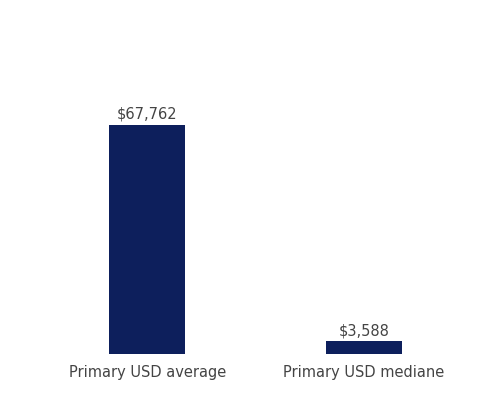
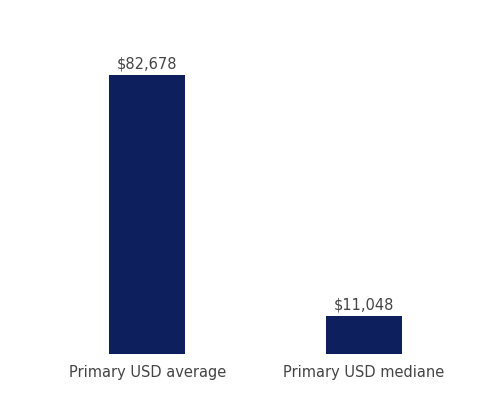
Primary USD average: $67,762 -> $82,678
Primary USD mediane: $3,588 -> $11,048
